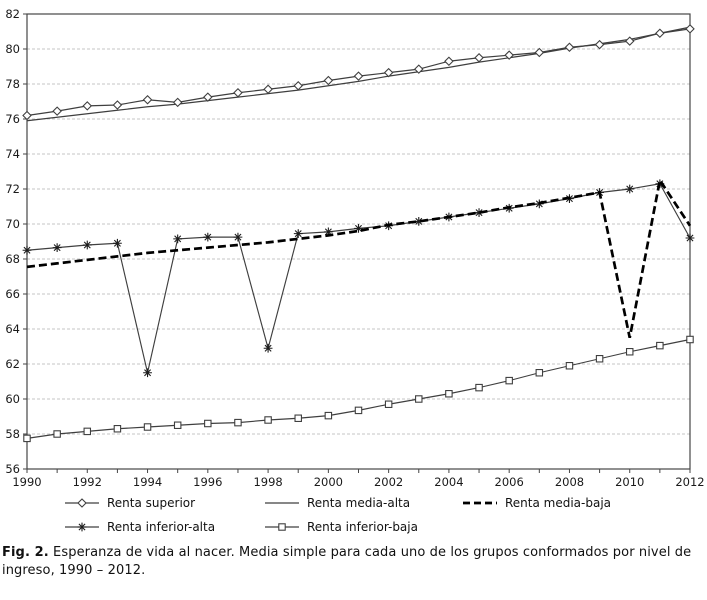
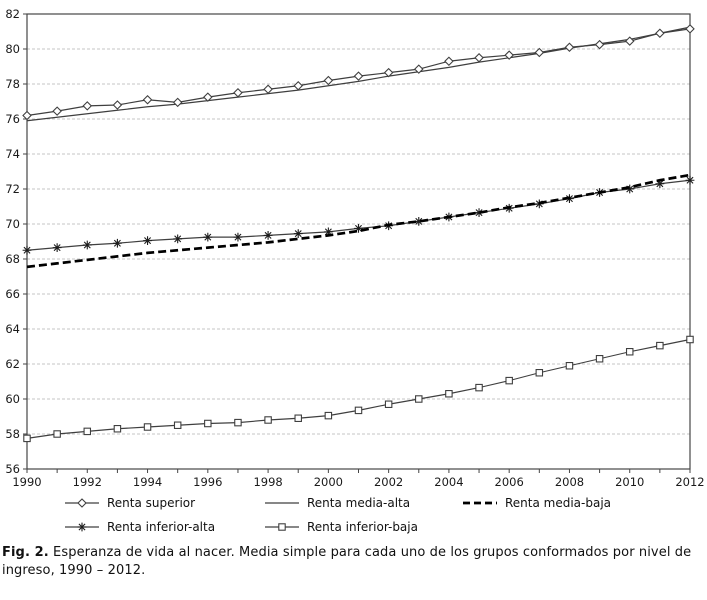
Renta inferior-alta/1994: 61.5 -> 69.0
Renta inferior-alta/1998: 62.9 -> 69.3
Renta media-baja/2010: 63.5 -> 72.1
Renta media-baja/2012: 69.9 -> 72.8
Renta inferior-alta/2012: 69.2 -> 72.5
